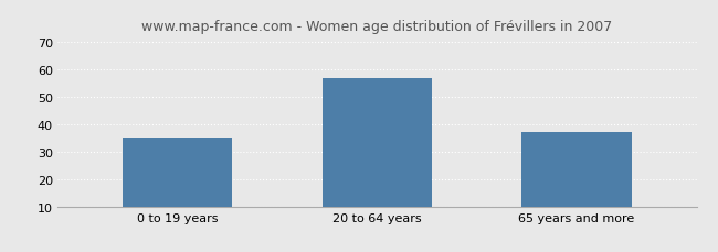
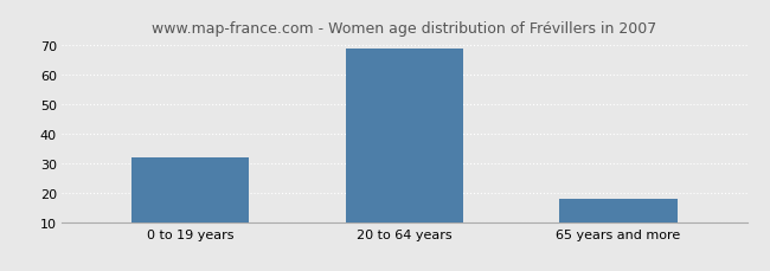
0 to 19 years: 35 -> 32
20 to 64 years: 57 -> 69
65 years and more: 37 -> 18
